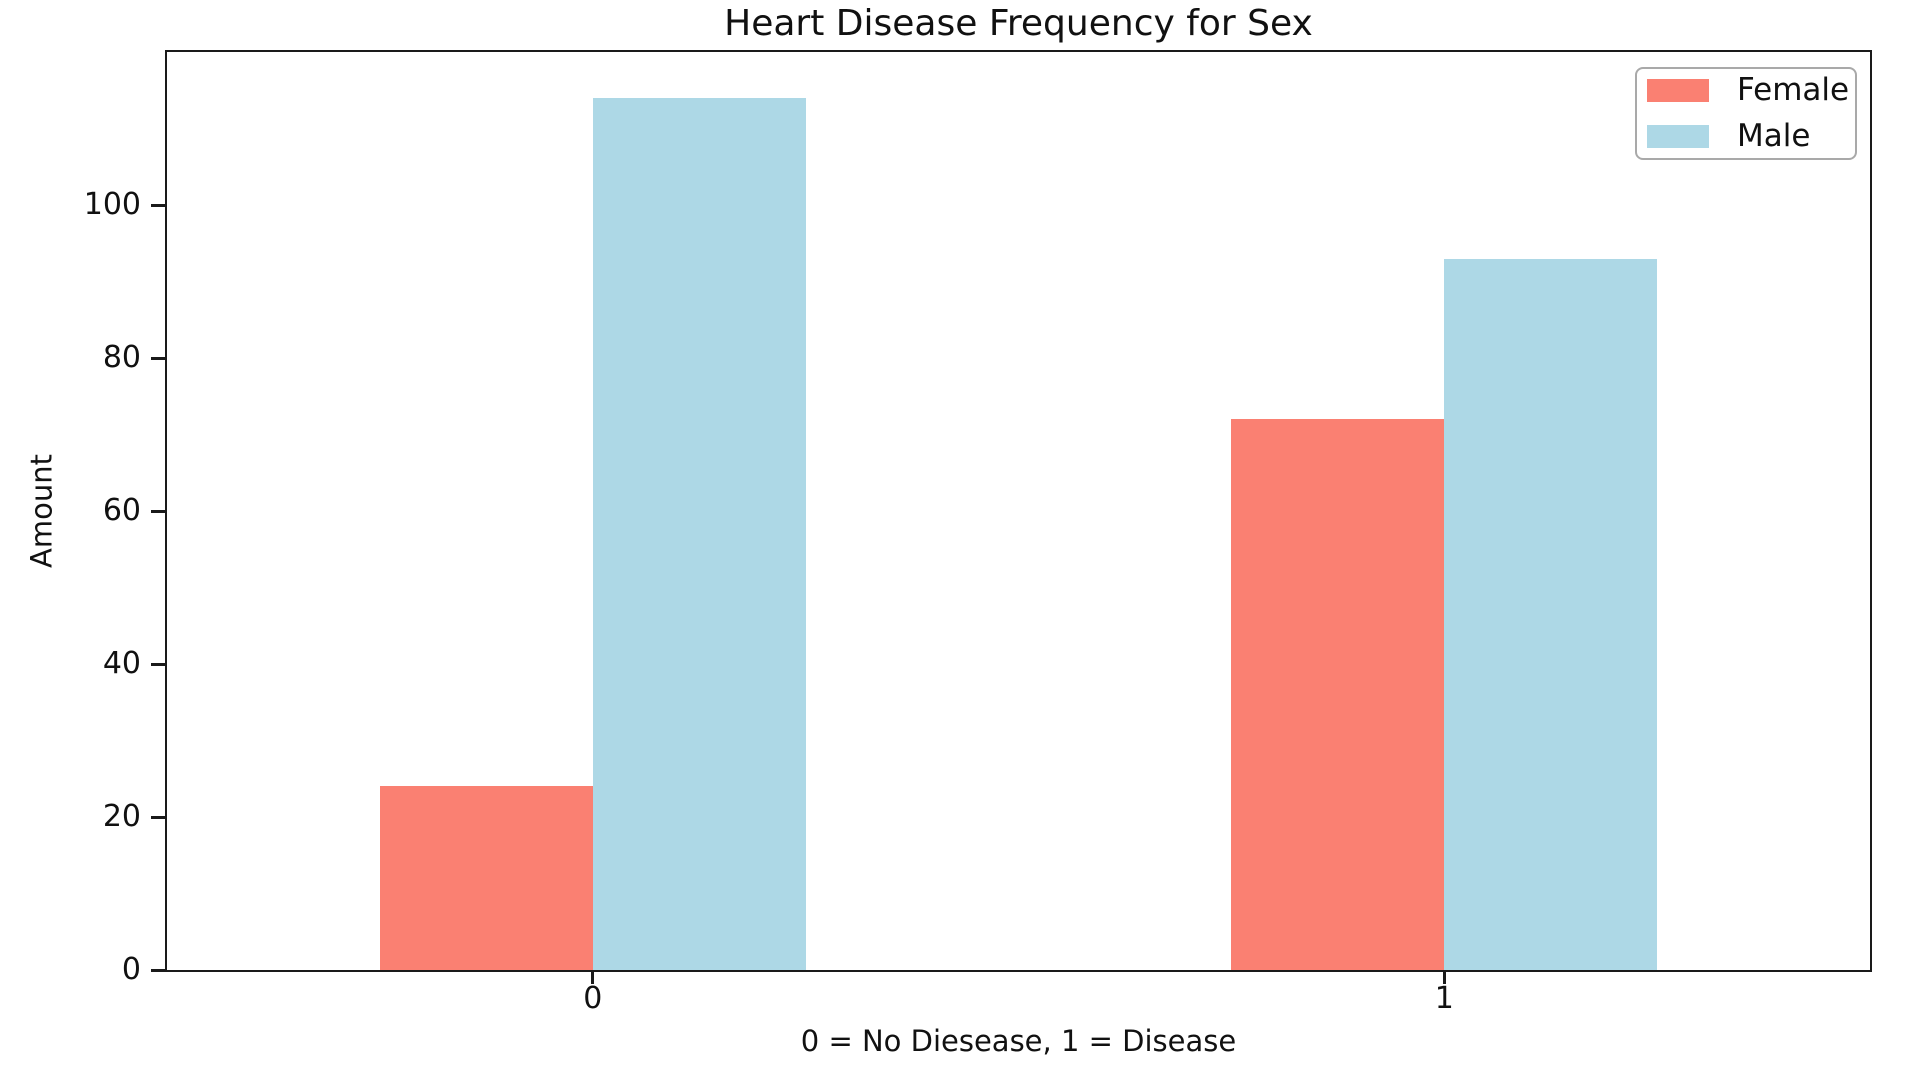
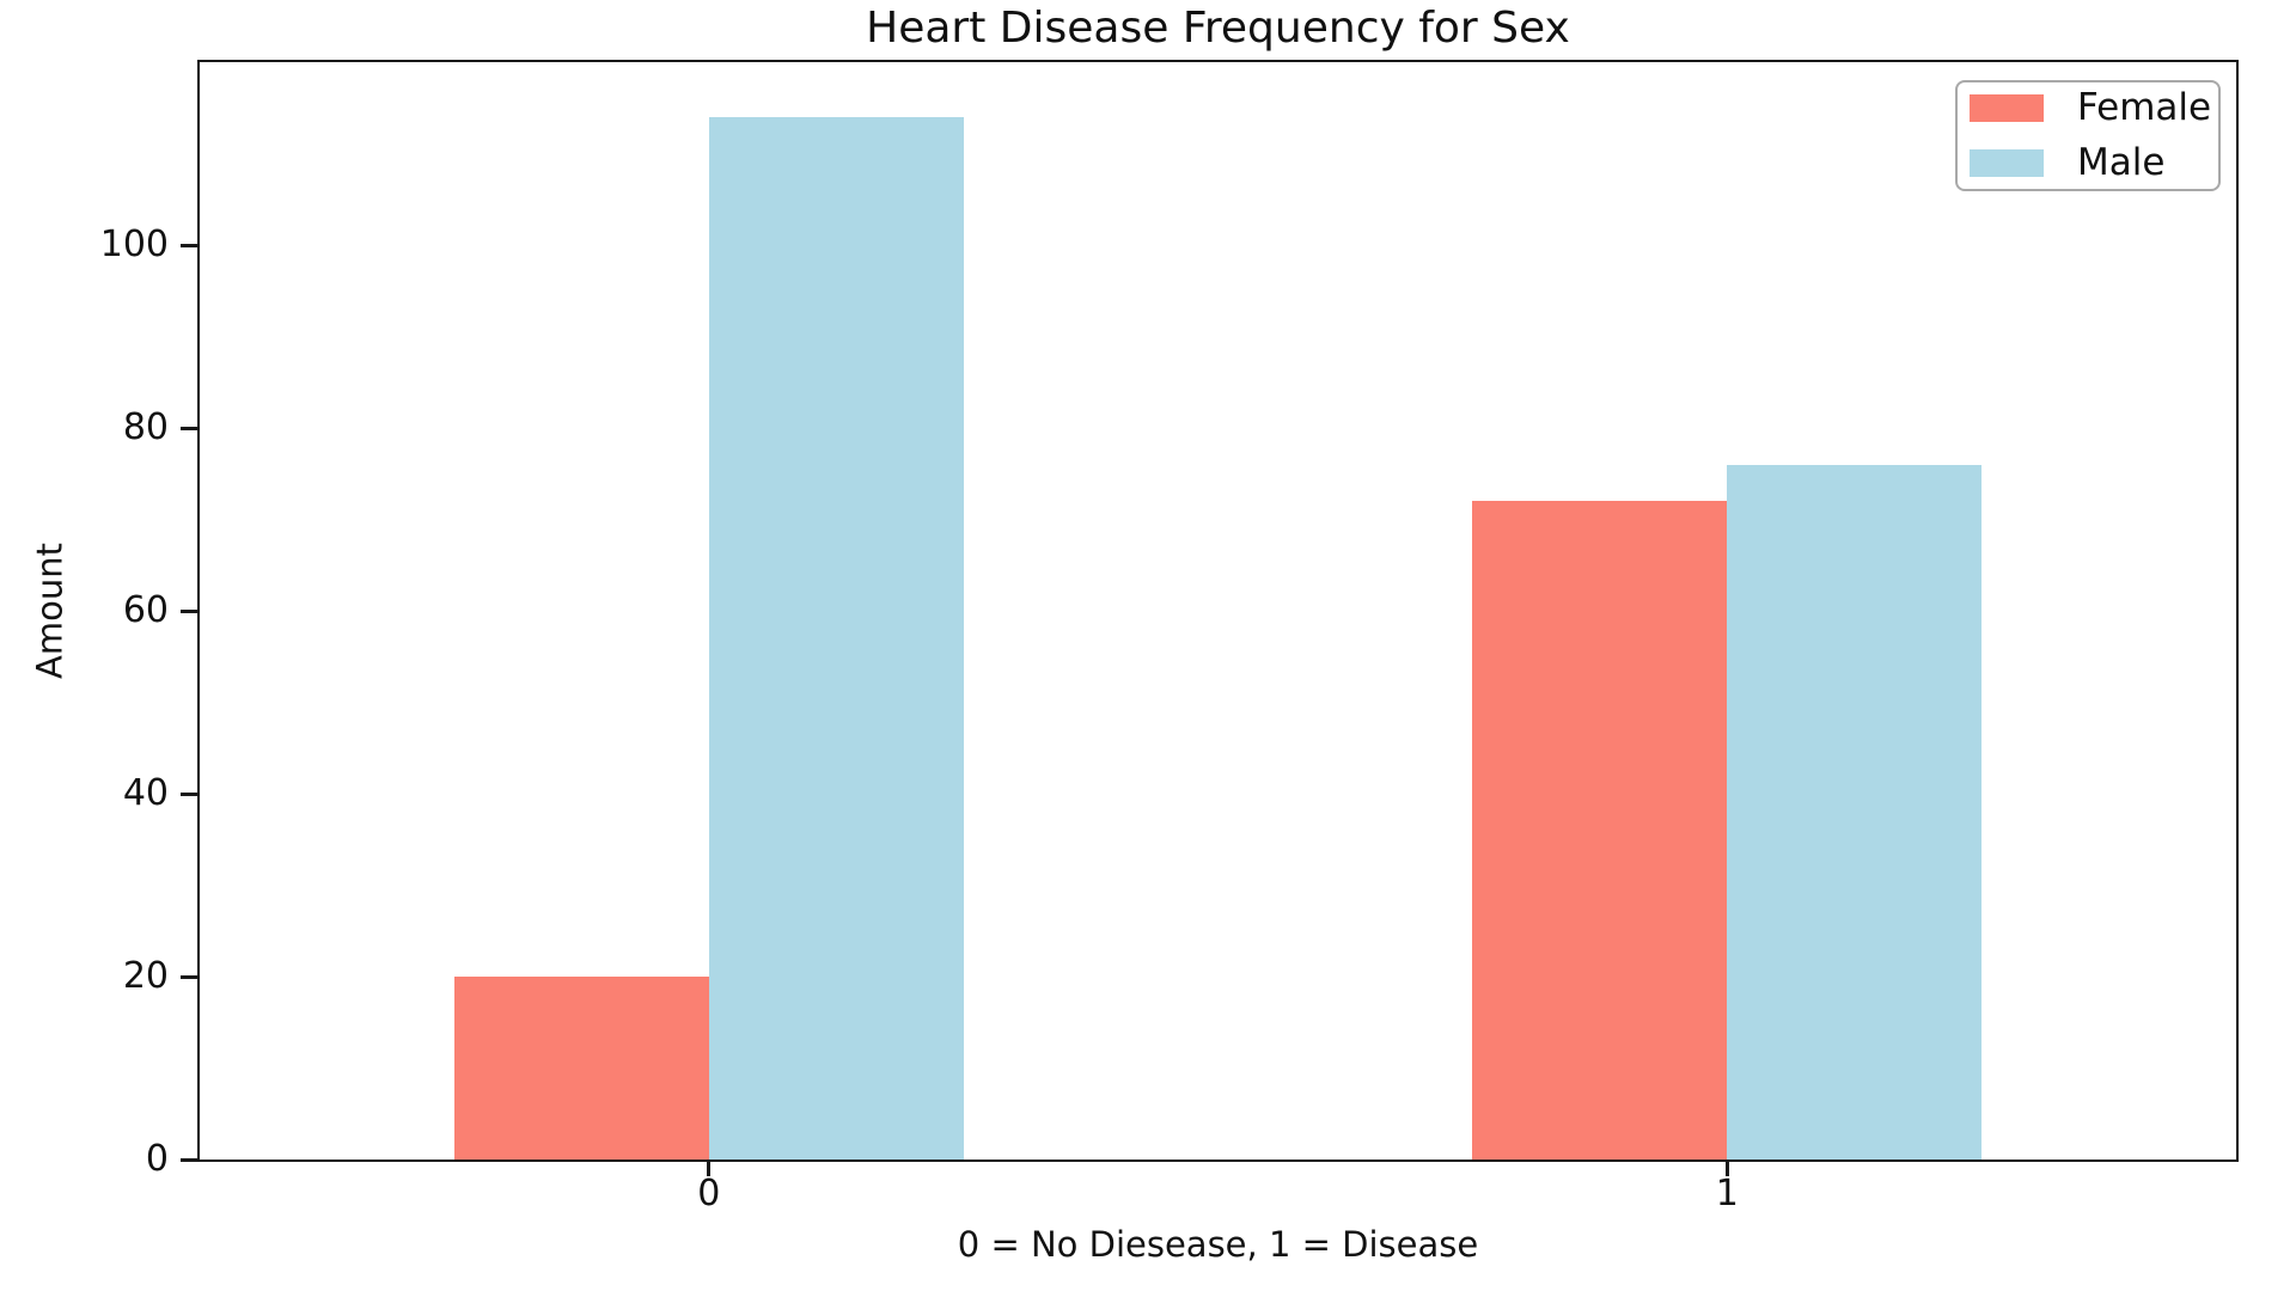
Female/0: 24 -> 20
Male/1: 93 -> 76
